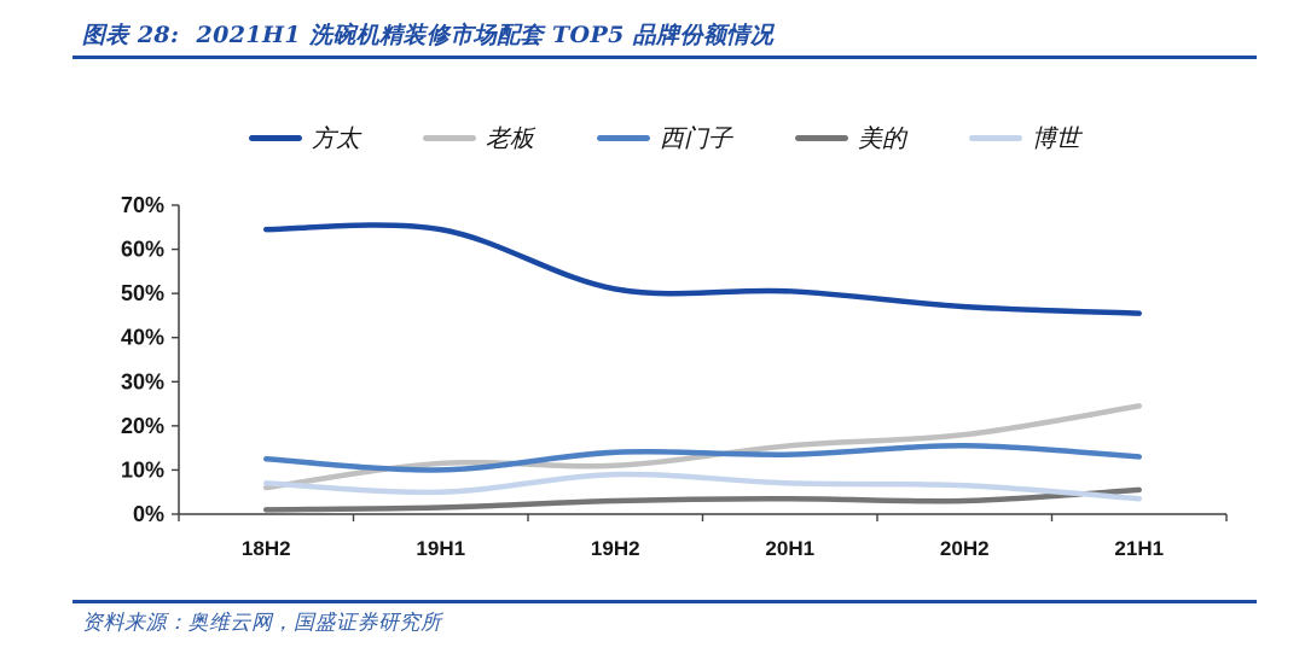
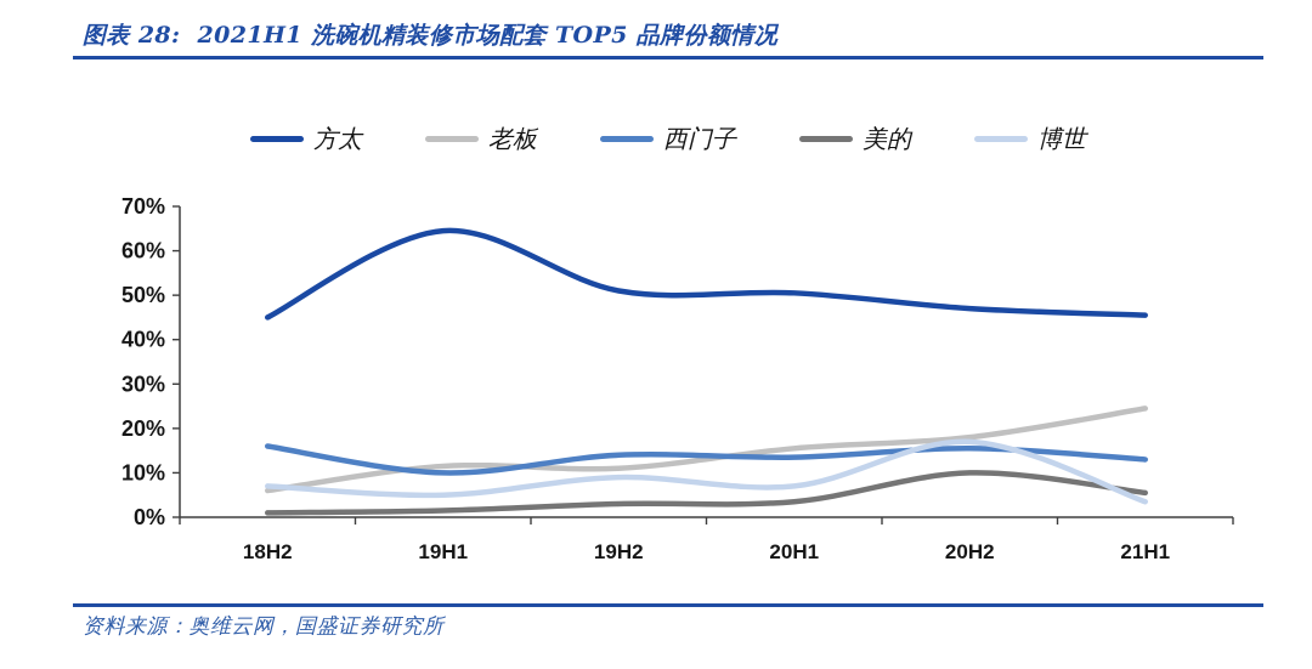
方太/18H2: 64% -> 45%
西门子/18H2: 12% -> 16%
美的/20H2: 3% -> 10%
博世/20H2: 6% -> 17%
